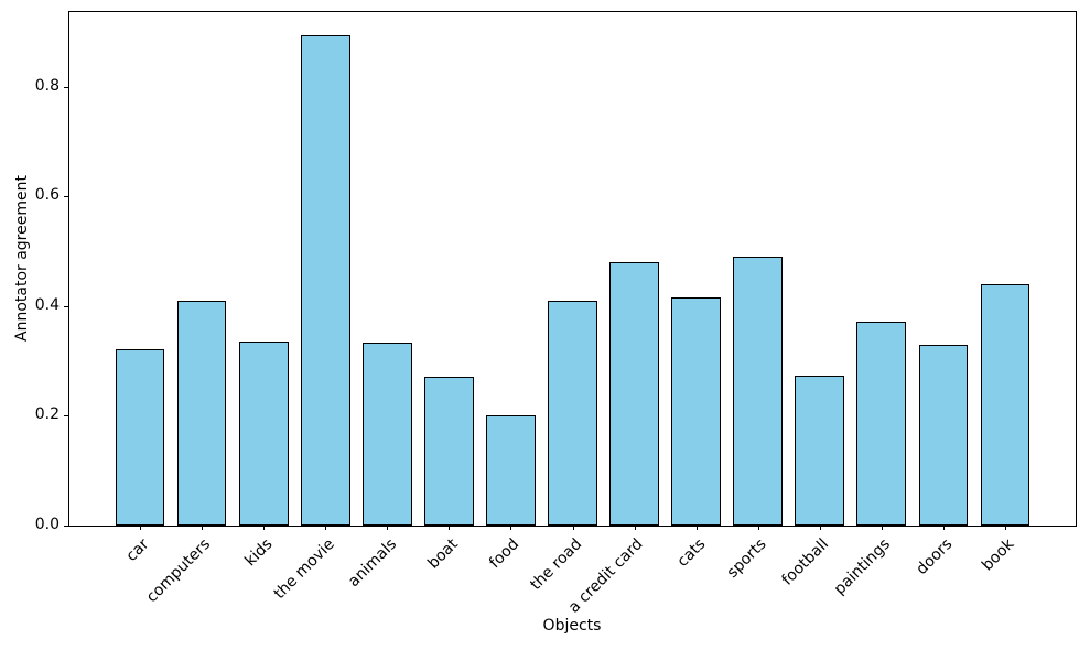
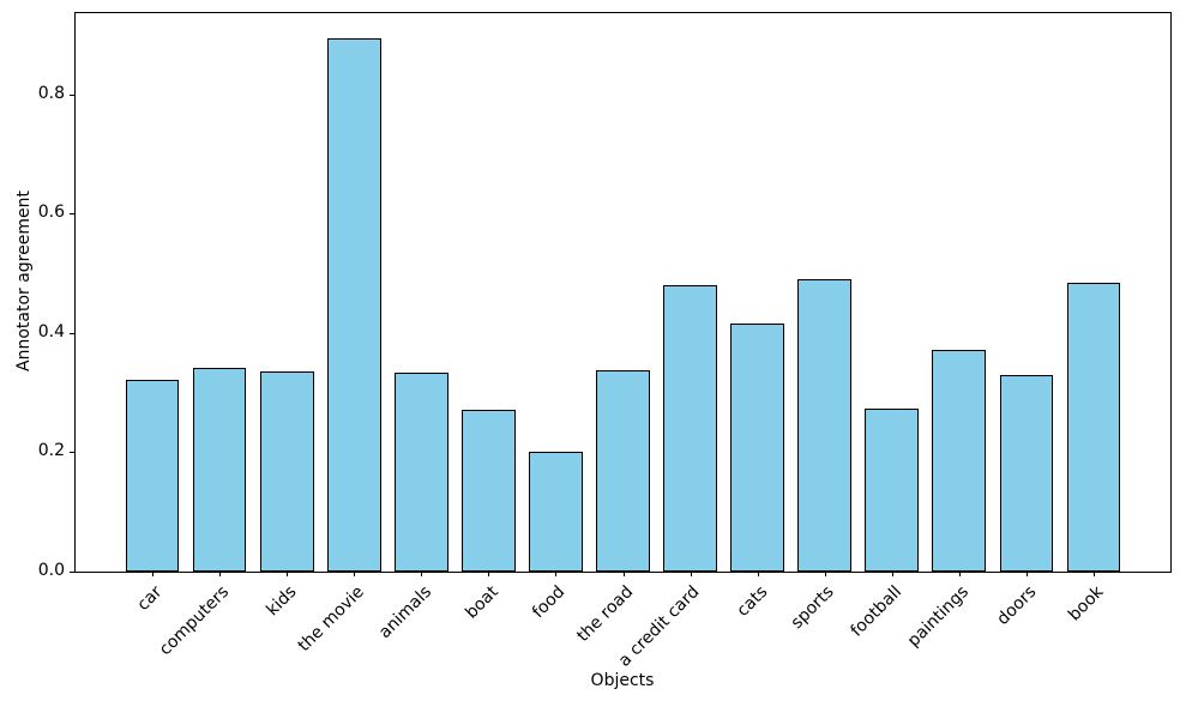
computers: 0.41 -> 0.34
the road: 0.41 -> 0.34
book: 0.44 -> 0.48
